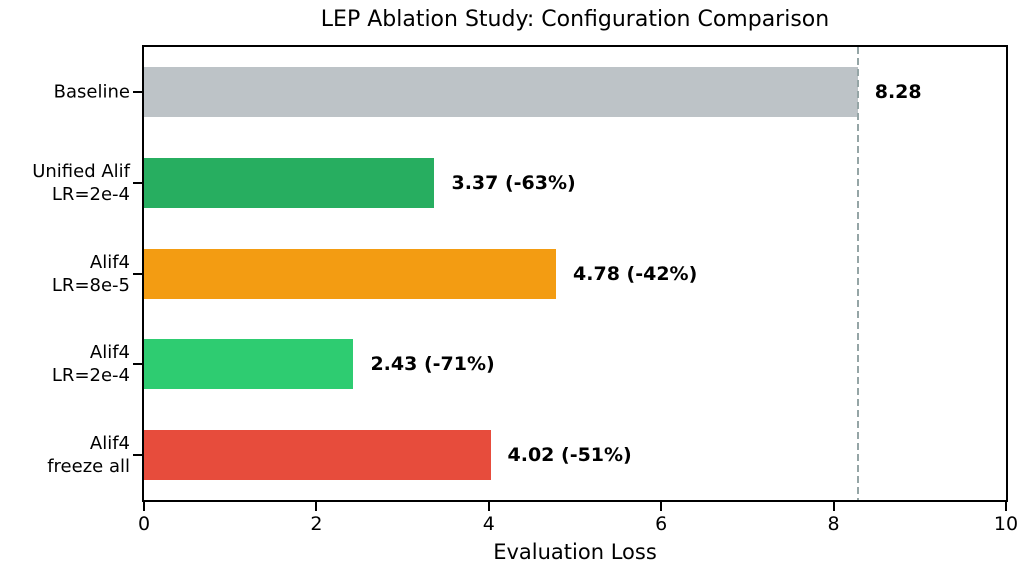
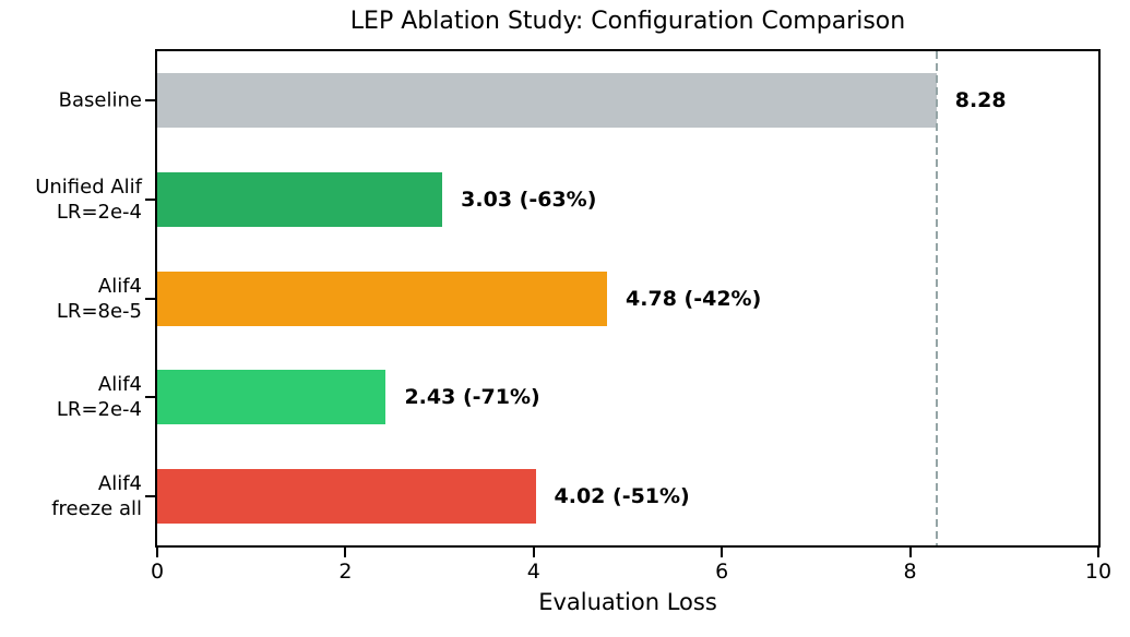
Unified Alif LR=2e-4: 3.37 -> 3.03
